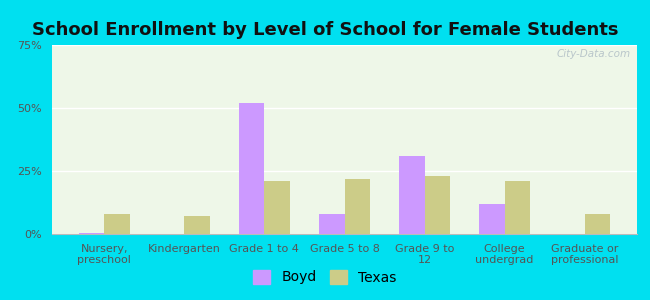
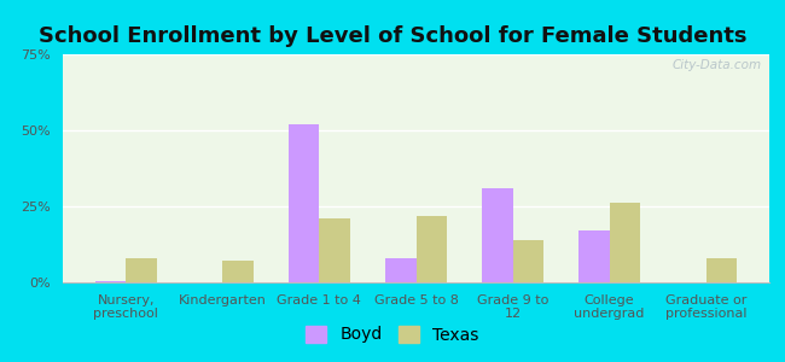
Texas/Grade 9 to 12: 23% -> 14%
Boyd/College undergrad: 12.0% -> 17.0%
Texas/College undergrad: 21% -> 26%
